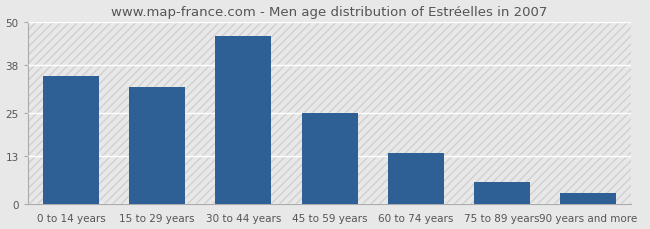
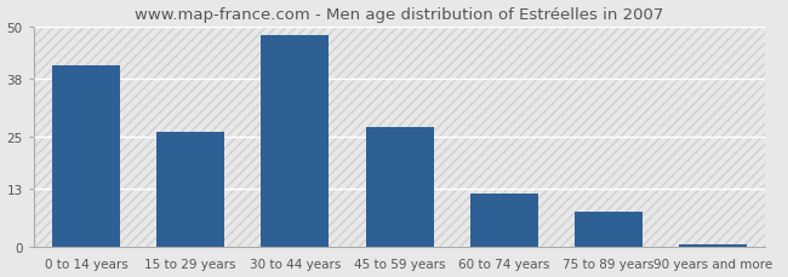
0 to 14 years: 35.0 -> 41.0
15 to 29 years: 32.0 -> 26.0
30 to 44 years: 46.0 -> 48.0
45 to 59 years: 25.0 -> 27.0
60 to 74 years: 14.0 -> 12.0
75 to 89 years: 6.0 -> 8.0
90 years and more: 3.0 -> 0.5
